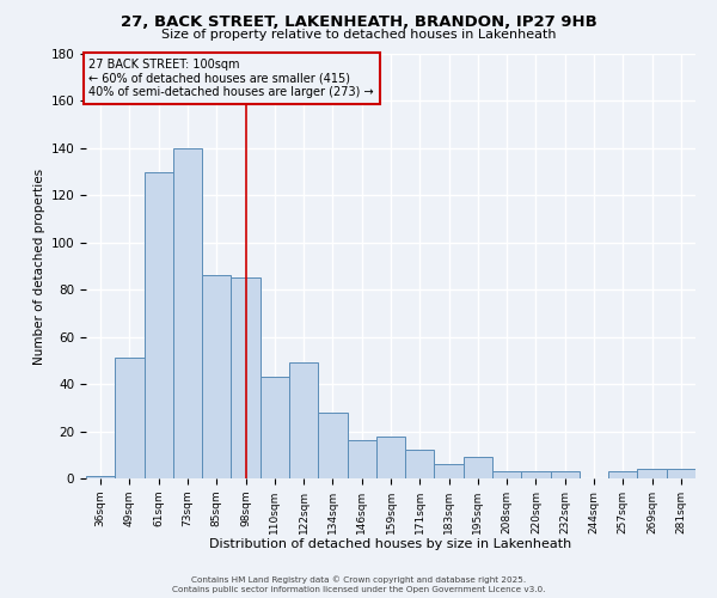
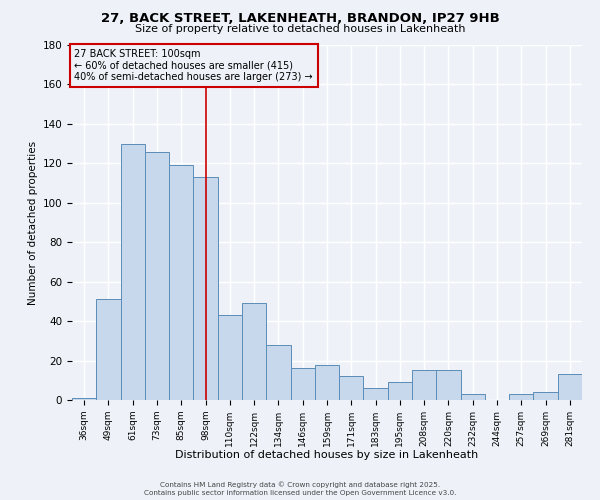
73sqm: 140 -> 126
85sqm: 86 -> 119
98sqm: 85 -> 113
208sqm: 3 -> 15
220sqm: 3 -> 15
281sqm: 4 -> 13
